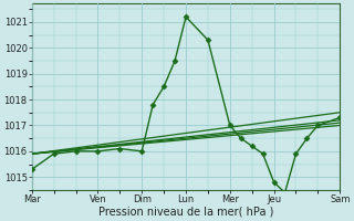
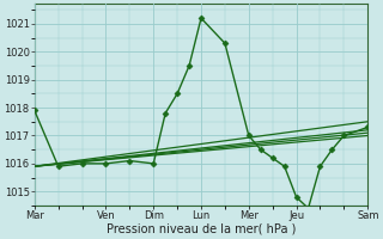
Mar: 1015.3 -> 1017.9
